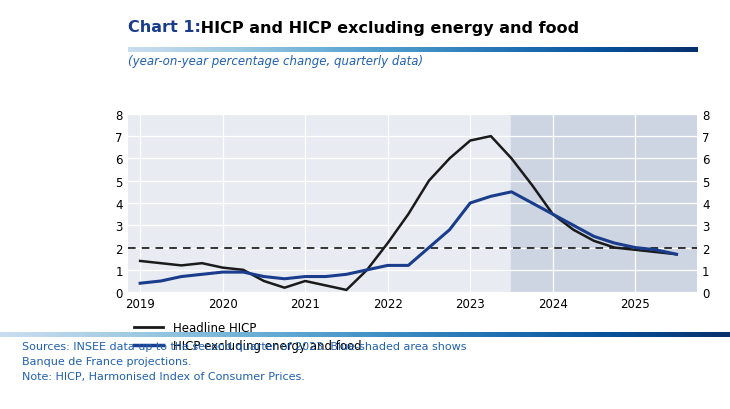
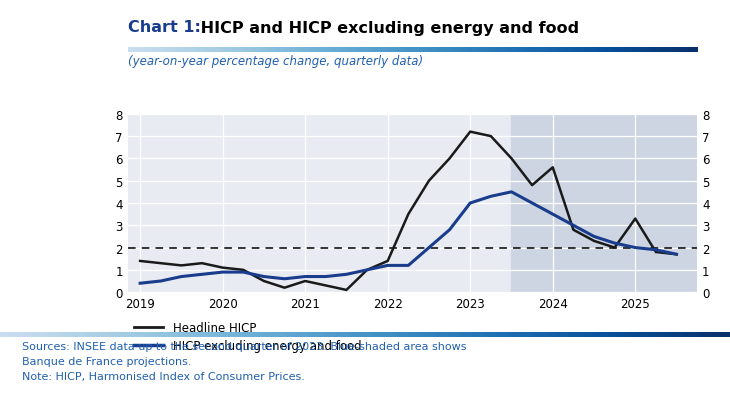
Headline HICP/2022: 2.2 -> 1.4
Headline HICP/2023: 6.8 -> 7.2
Headline HICP/2024: 3.5 -> 5.6
Headline HICP/2025: 1.9 -> 3.3
